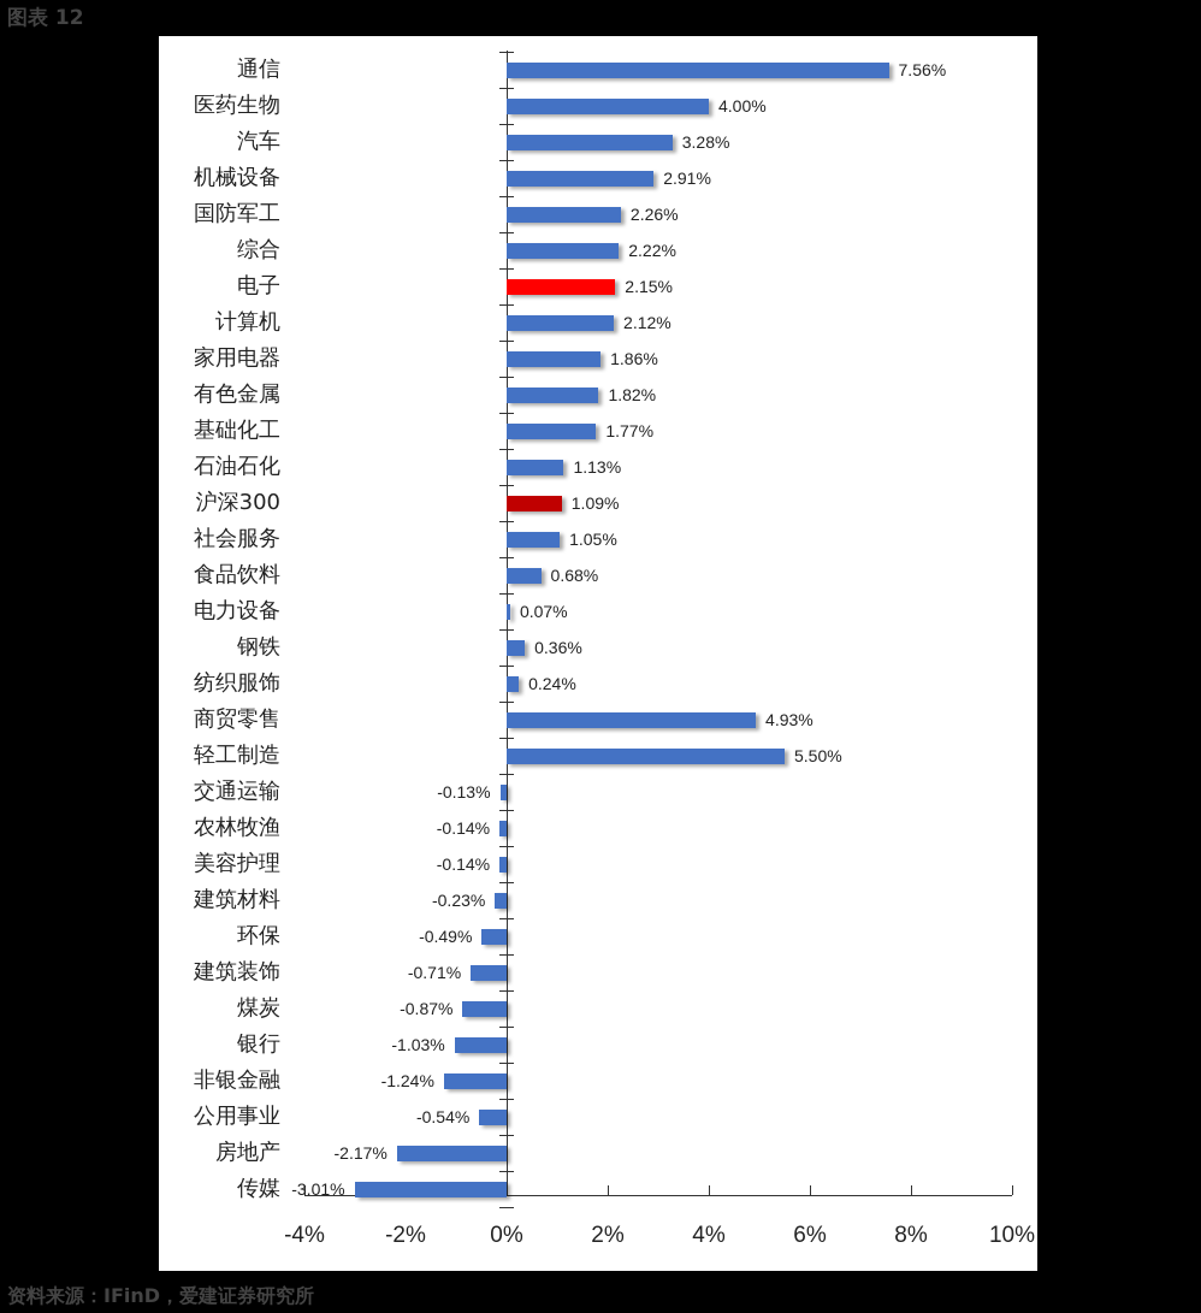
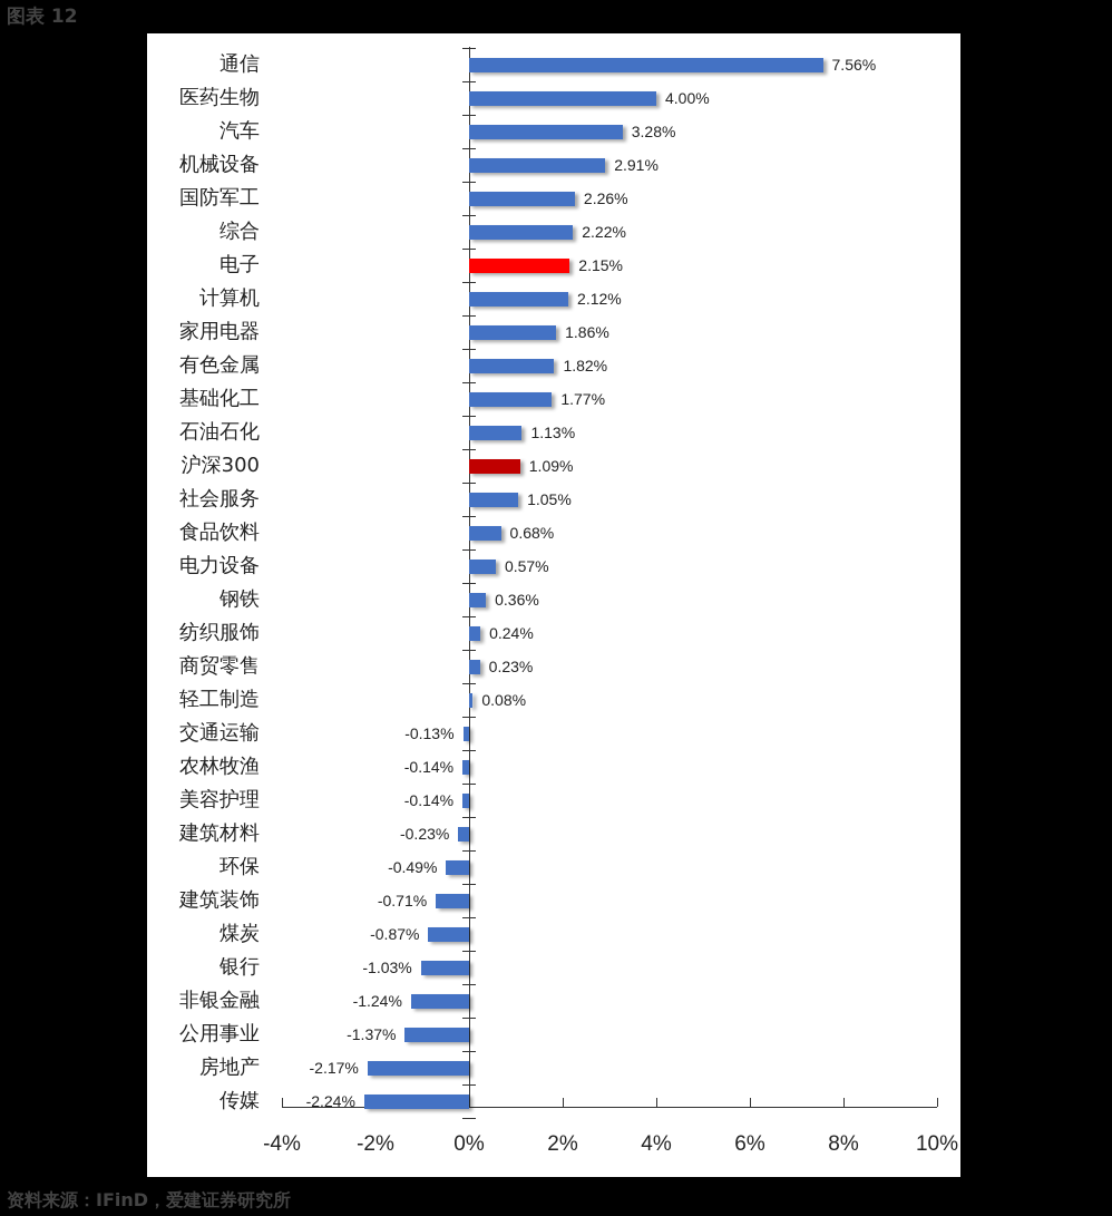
电力设备: 0.07% -> 0.57%
商贸零售: 4.93% -> 0.23%
轻工制造: 5.50% -> 0.08%
公用事业: -0.54% -> -1.37%
传媒: -3.01% -> -2.24%
